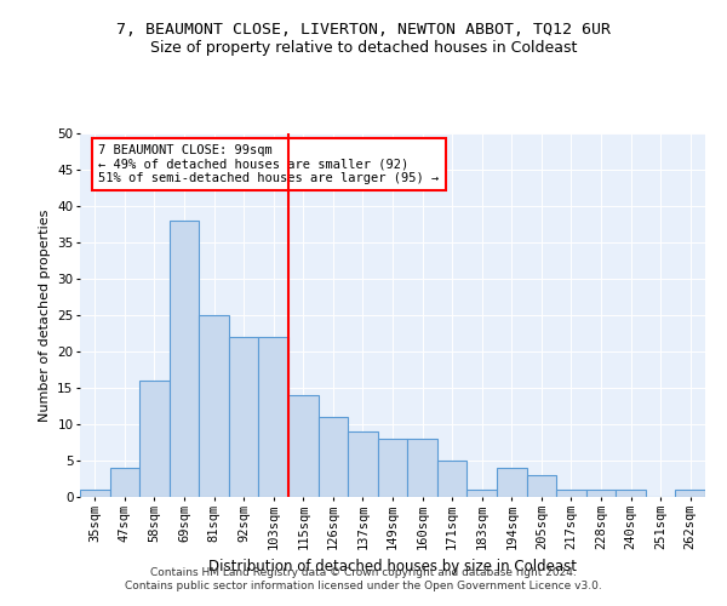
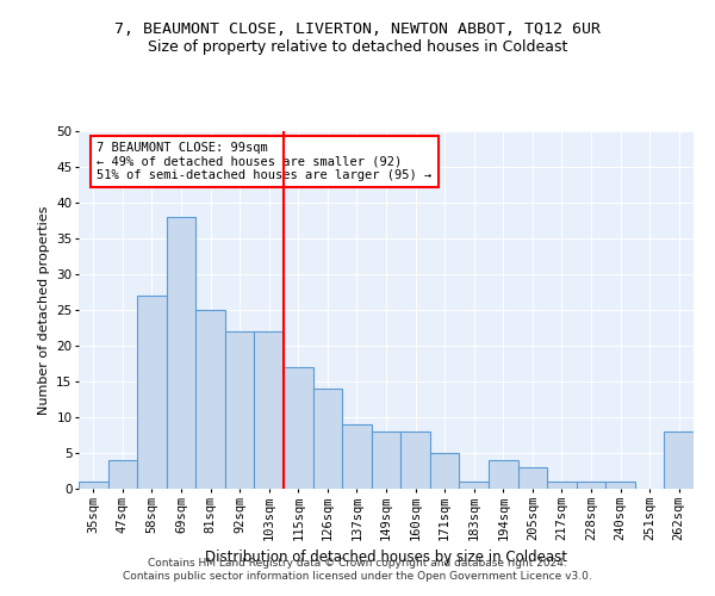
58sqm: 16 -> 27
115sqm: 14 -> 17
126sqm: 11 -> 14
262sqm: 1 -> 8
